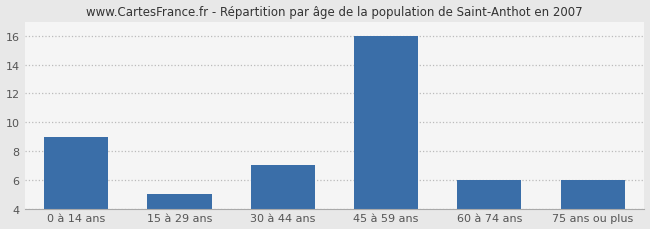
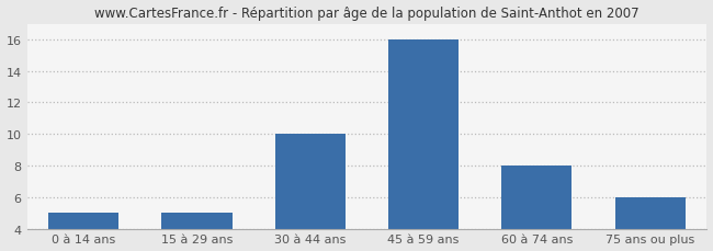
0 à 14 ans: 9 -> 5
30 à 44 ans: 7 -> 10
60 à 74 ans: 6 -> 8
